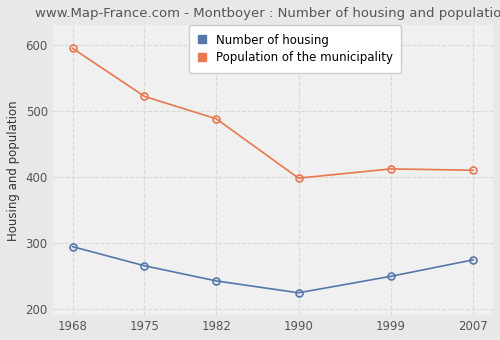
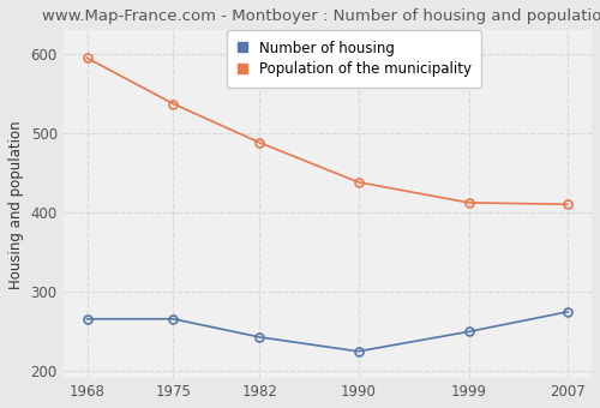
Number of housing/1968: 294 -> 265
Population of the municipality/1975: 522 -> 537
Population of the municipality/1990: 398 -> 438
